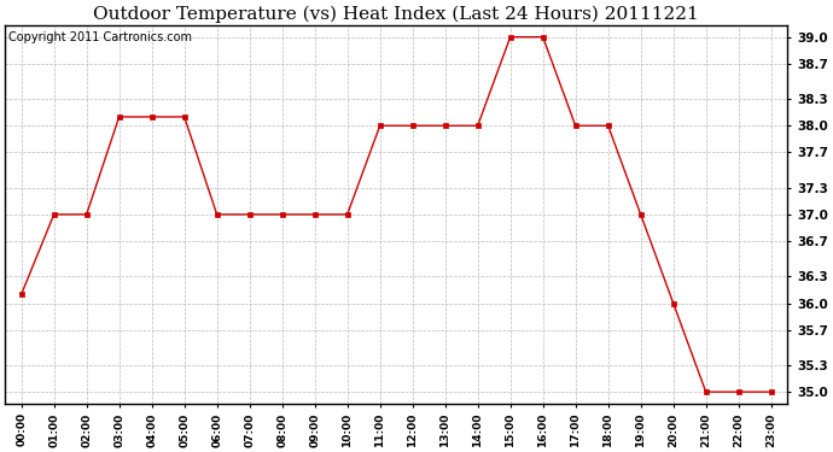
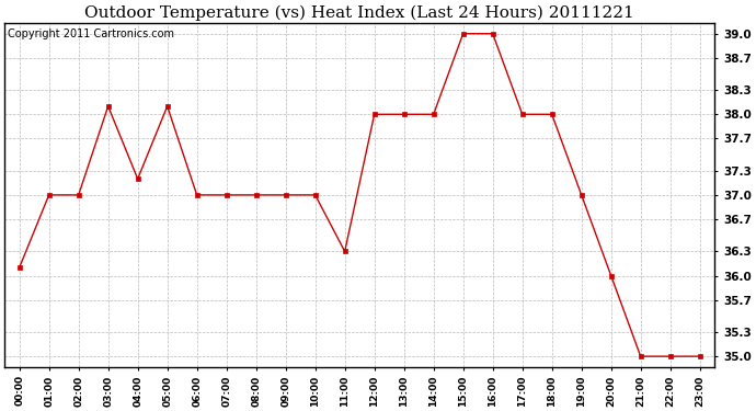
04:00: 38.1 -> 37.2
11:00: 38.0 -> 36.3
